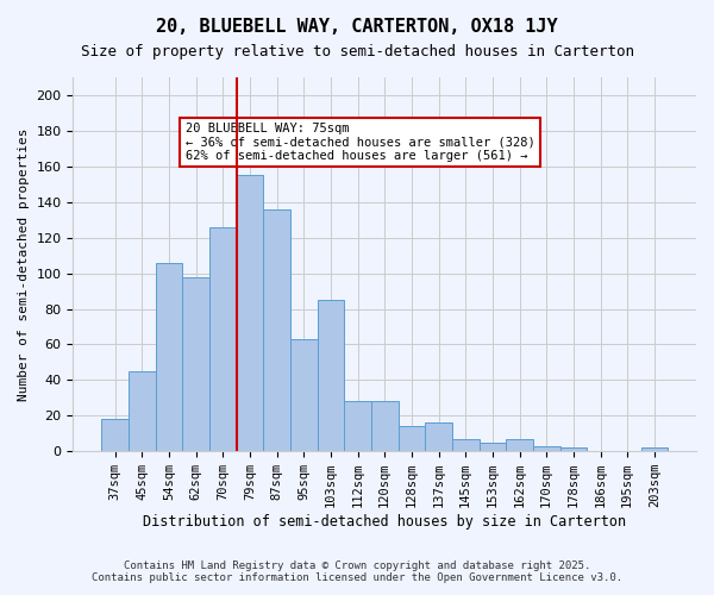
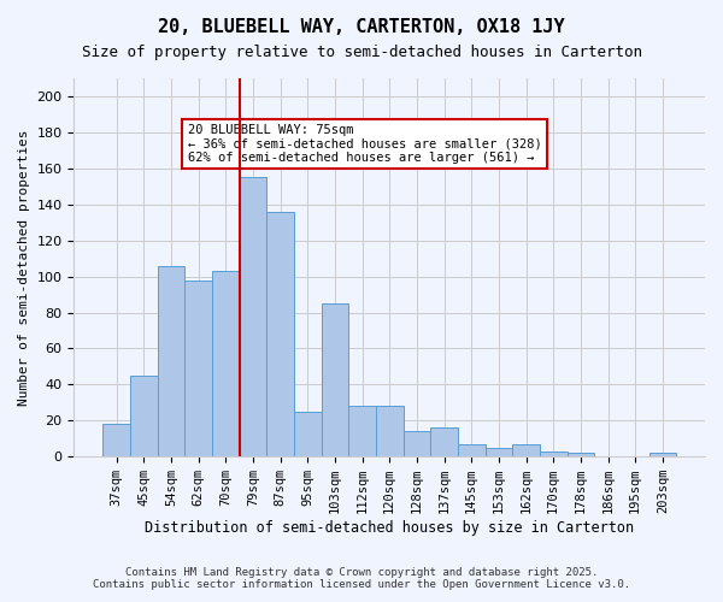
70sqm: 126 -> 103
95sqm: 63 -> 25
